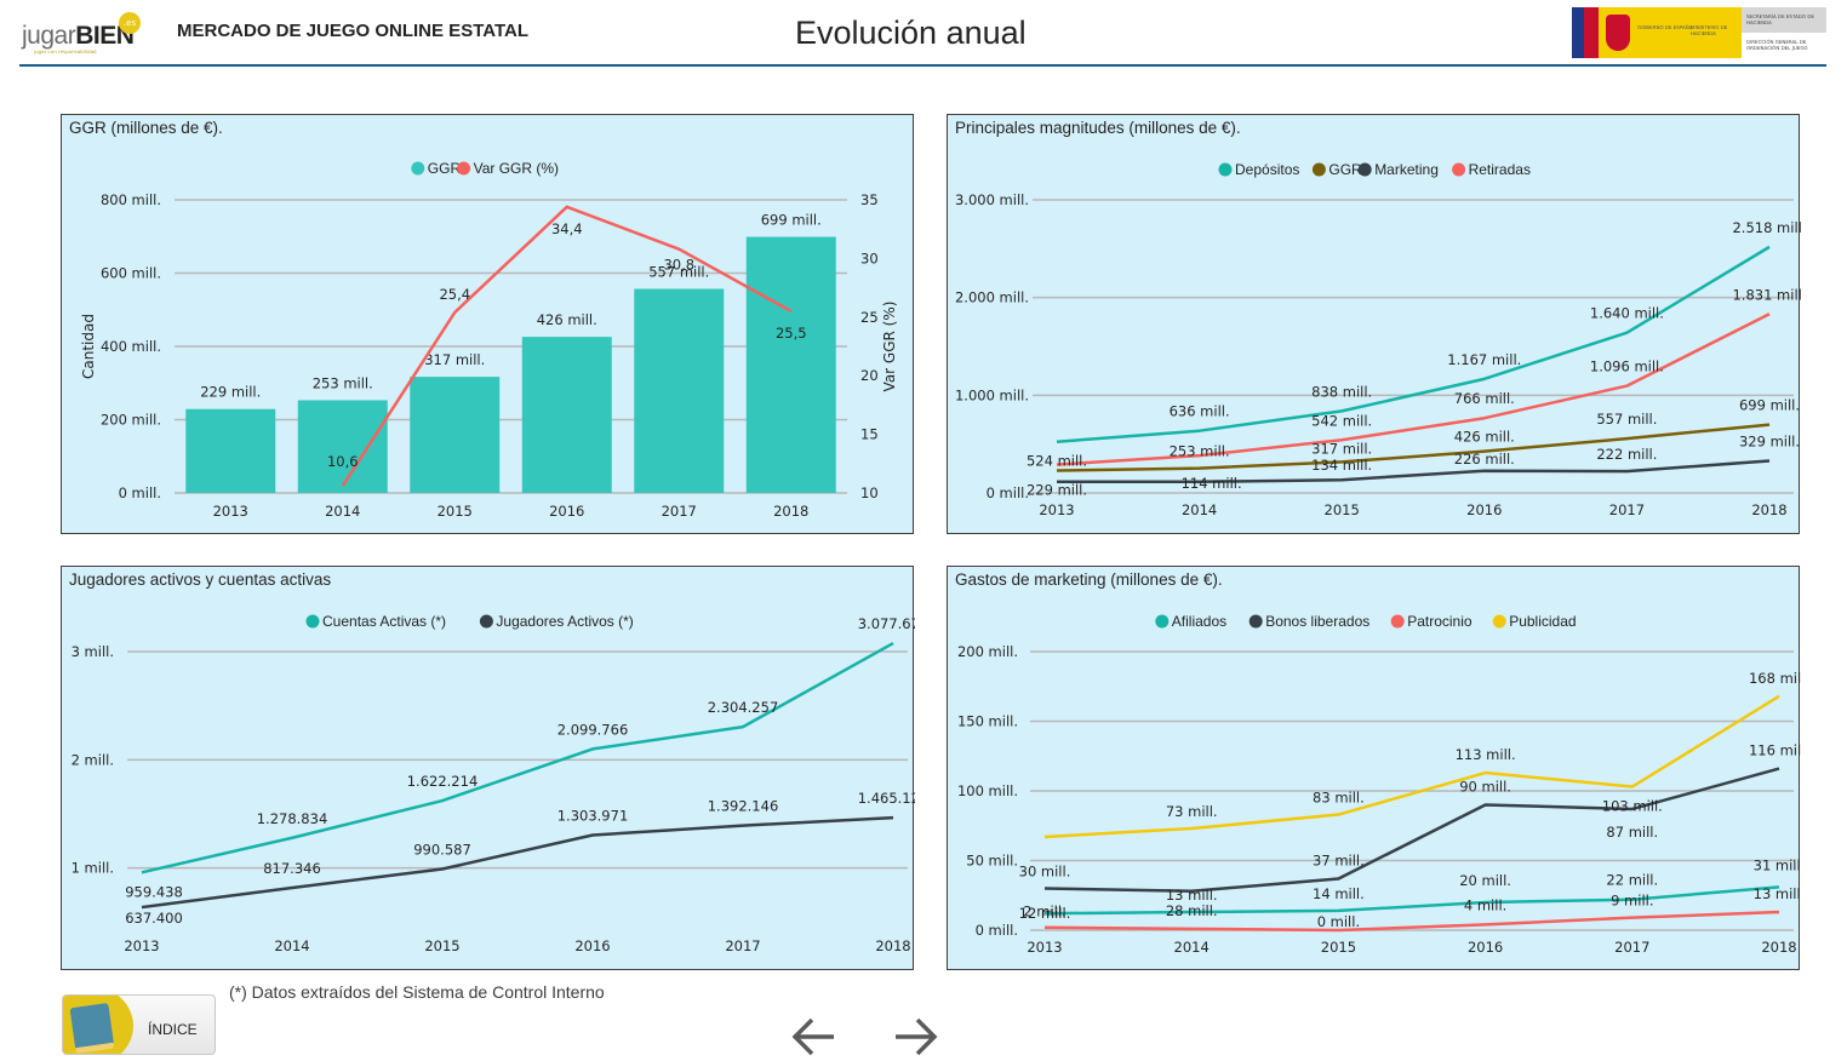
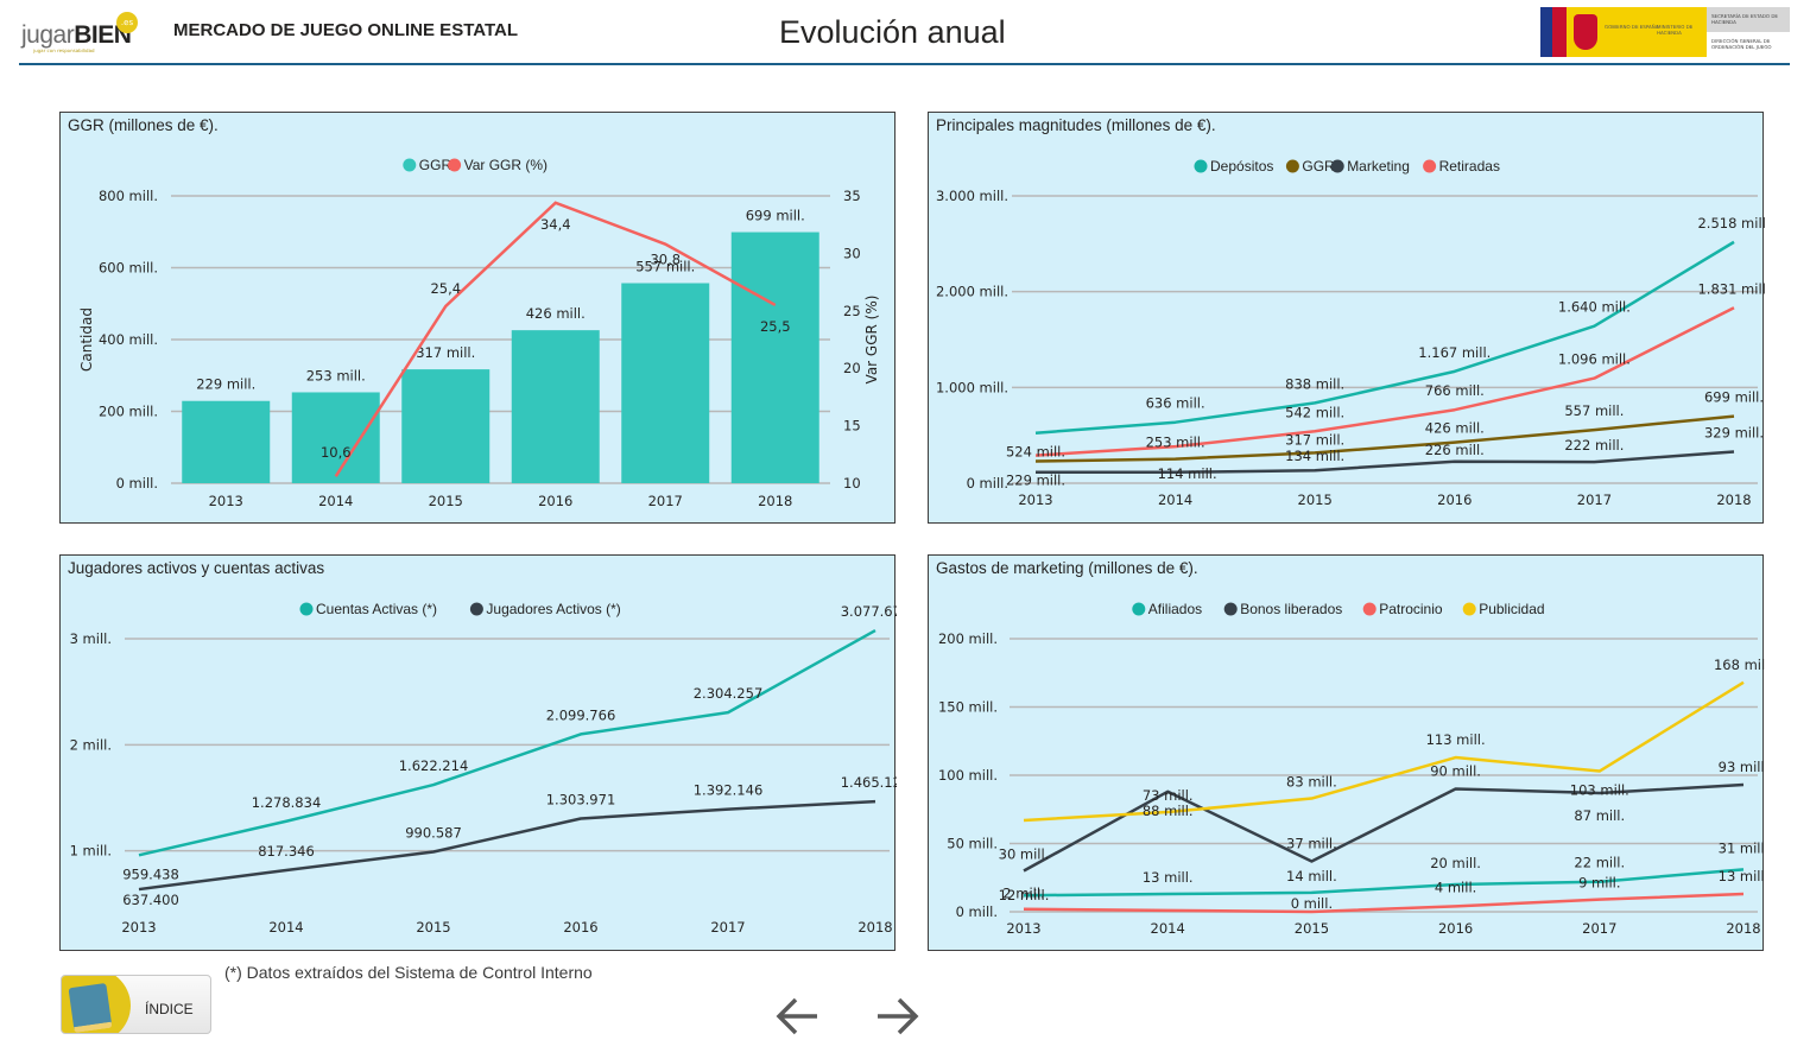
Gastos de marketing (millones de €)./Bonos liberados/2014: 28 -> 88
Gastos de marketing (millones de €)./Bonos liberados/2018: 116 -> 93
